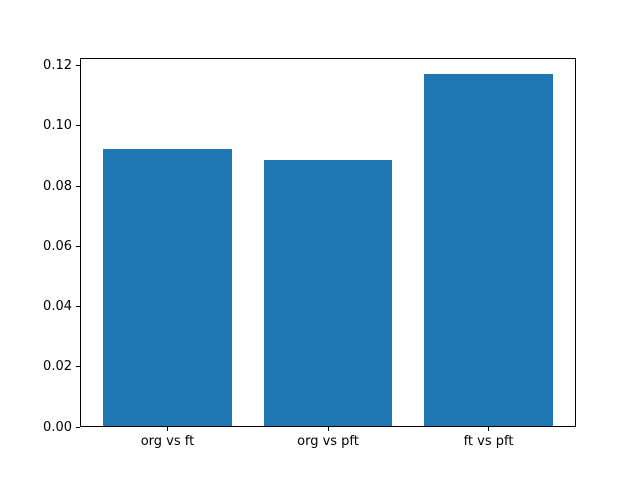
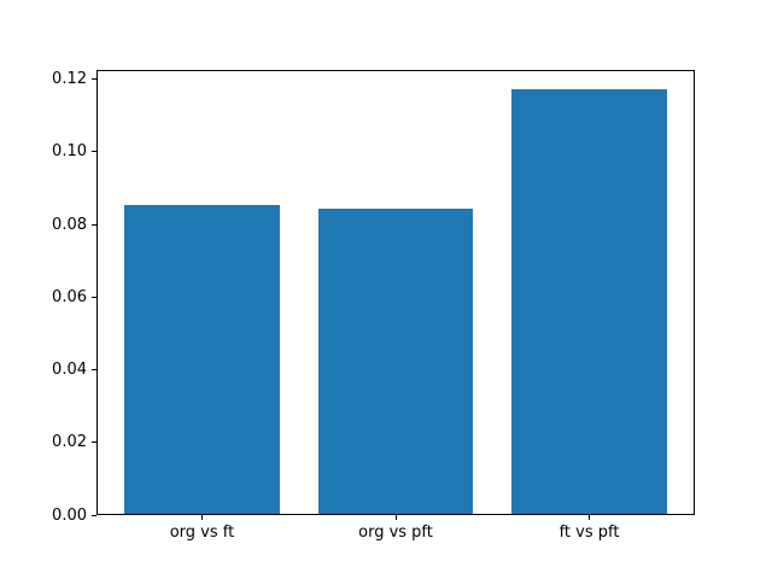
org vs ft: 0.092 -> 0.085
org vs pft: 0.088 -> 0.084
